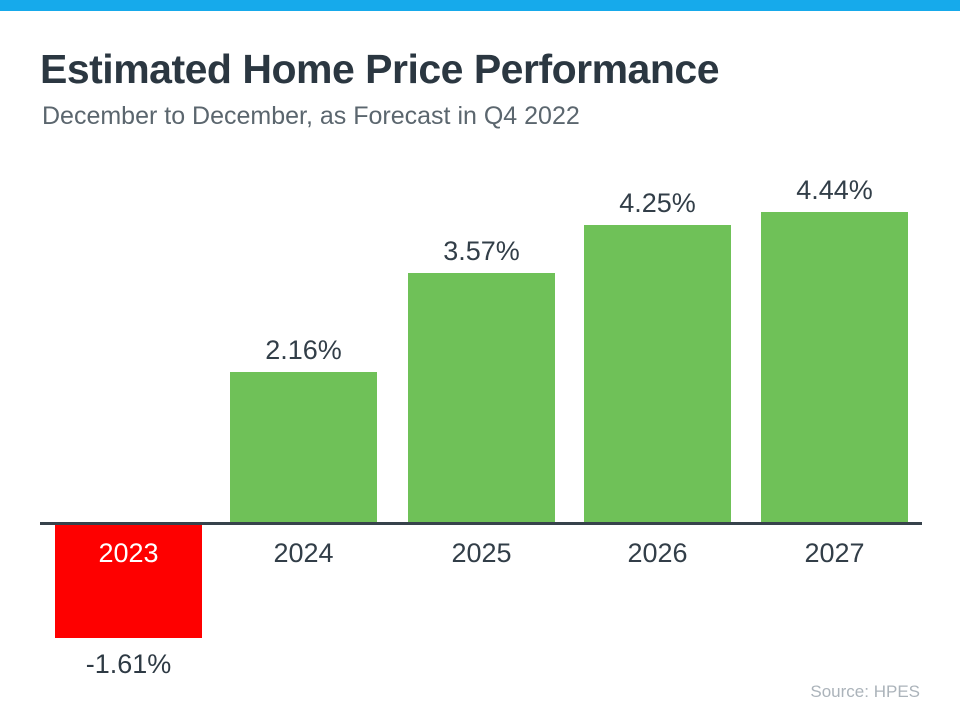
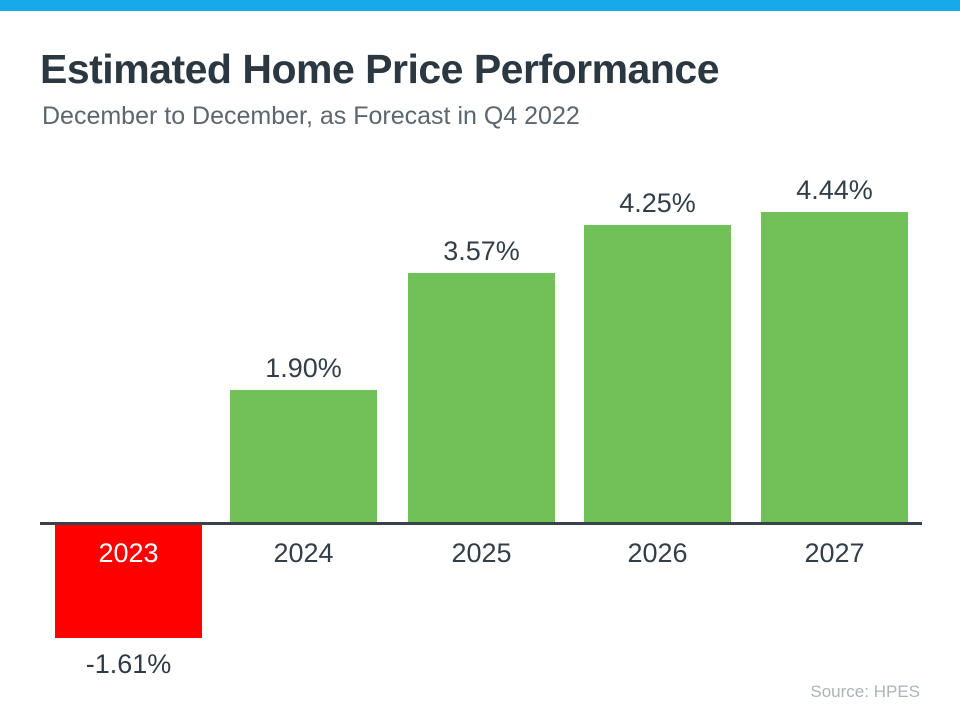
2024: 2.16% -> 1.90%
